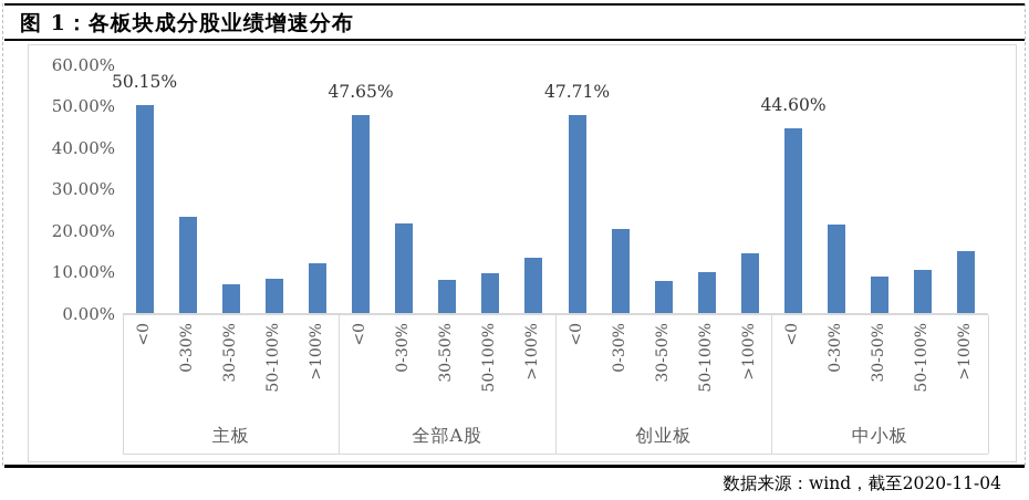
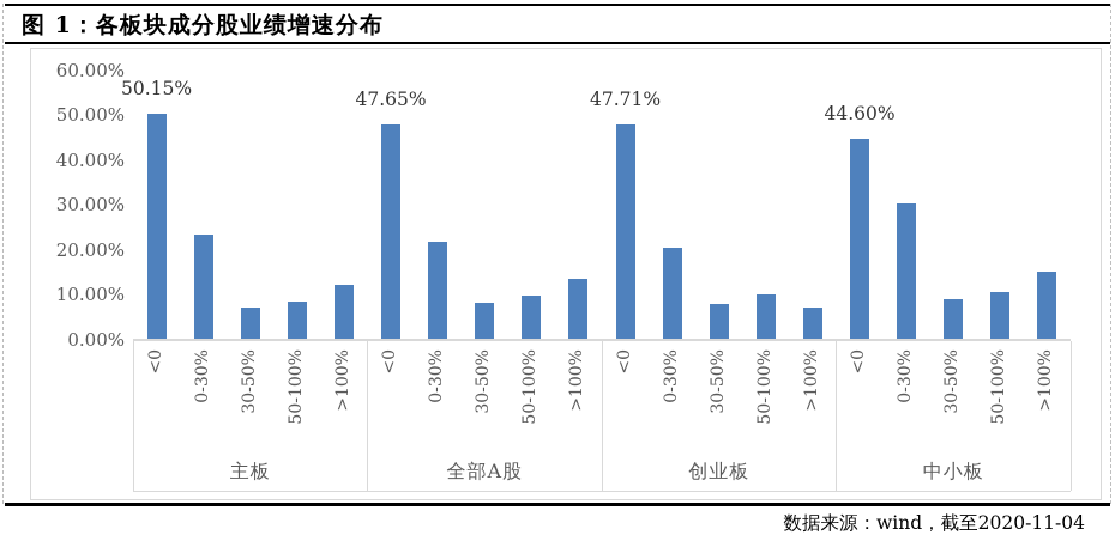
中小板/0-30%: 21% -> 30%
创业板/>100%: 14% -> 7%
